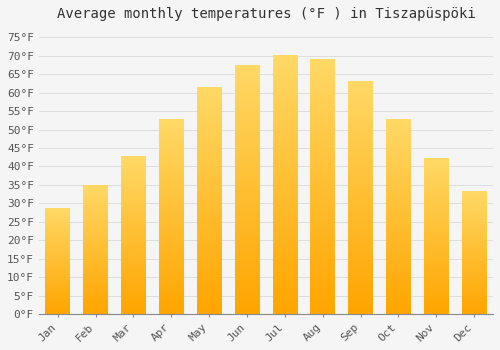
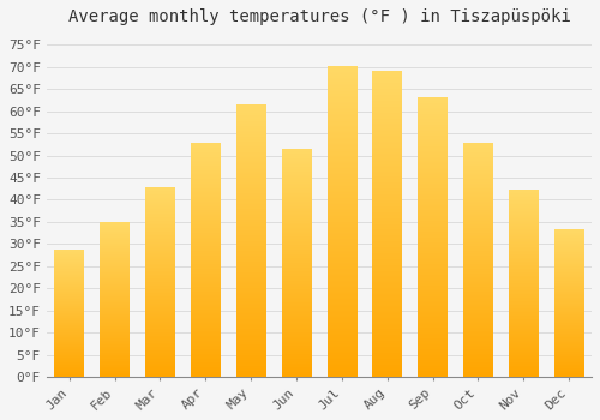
Jun: 67.3°F -> 51.5°F
